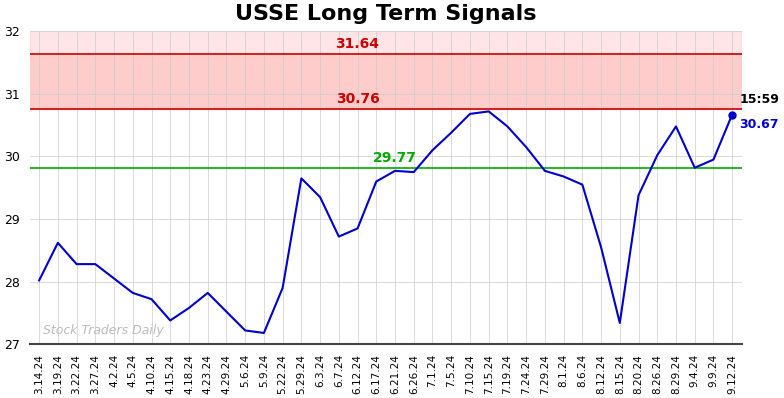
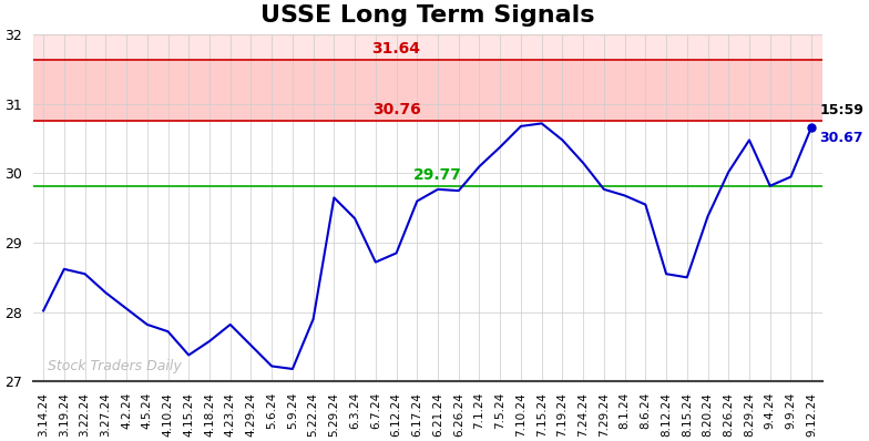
3.22.24: 28.28 -> 28.55
8.15.24: 27.34 -> 28.50
